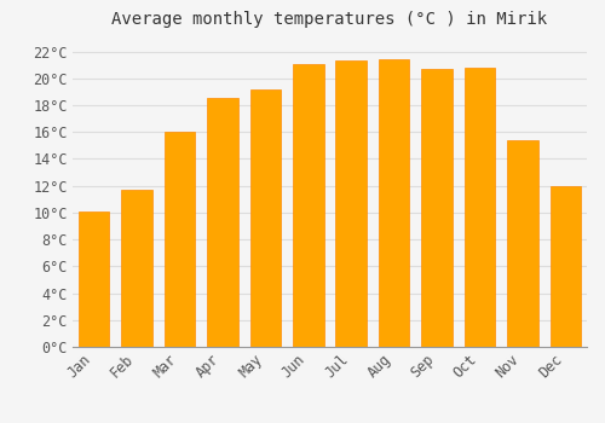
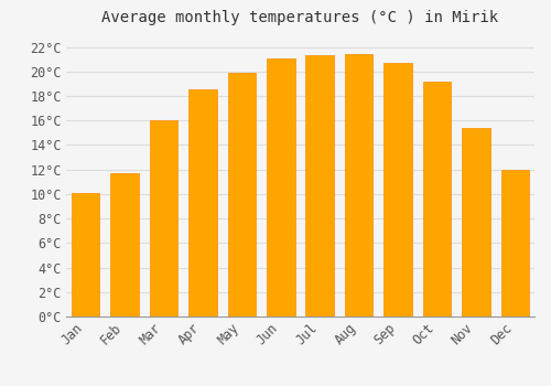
May: 19.2°C -> 19.9°C
Oct: 20.8°C -> 19.2°C
